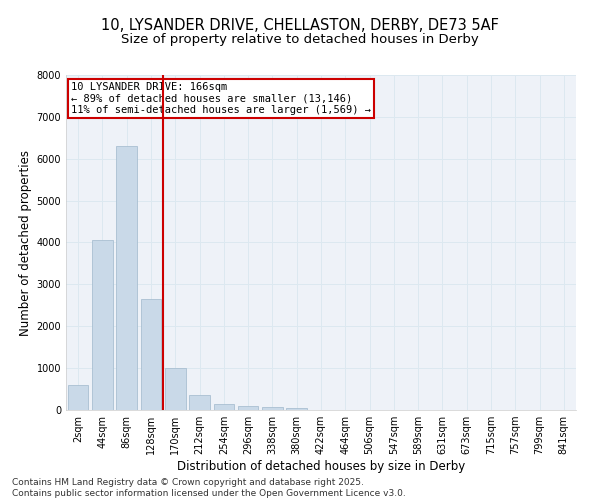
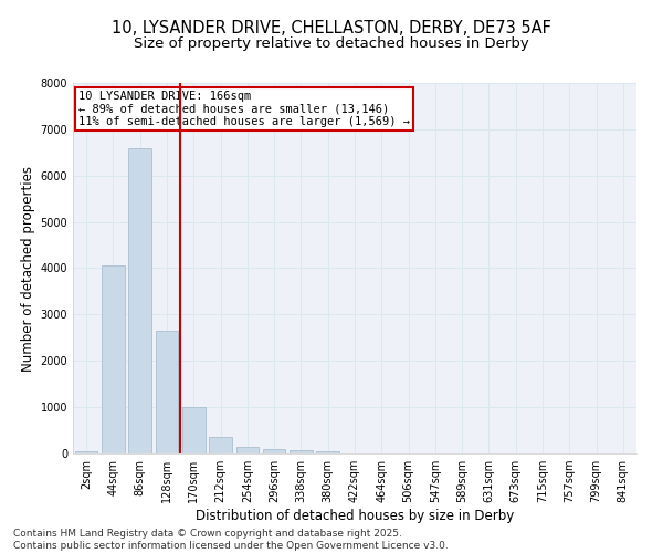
2sqm: 600 -> 50
86sqm: 6300 -> 6600
